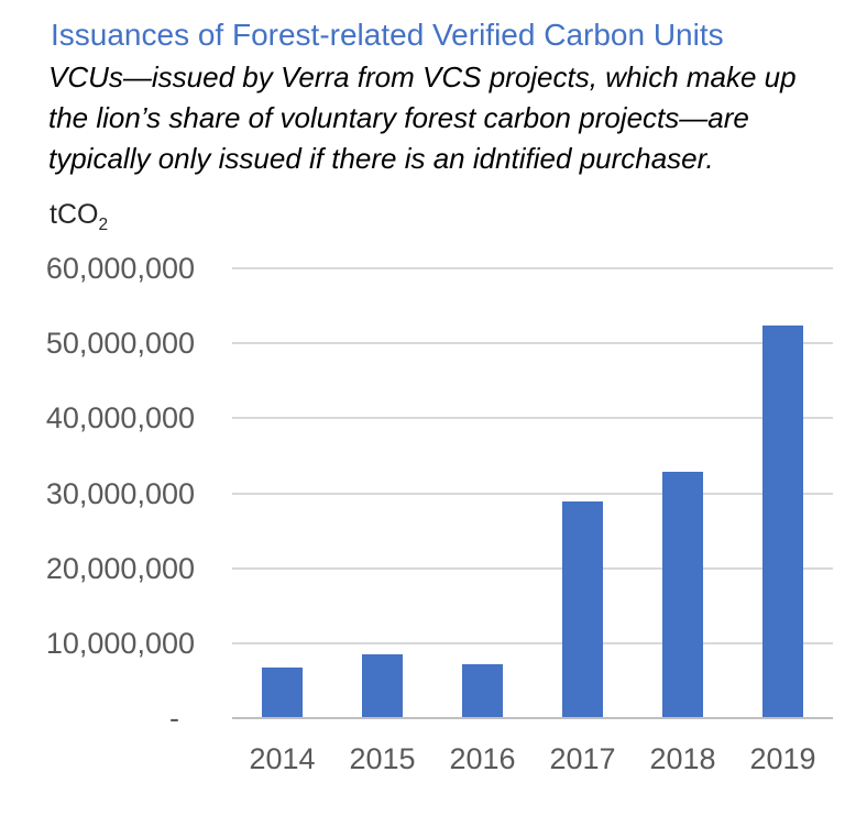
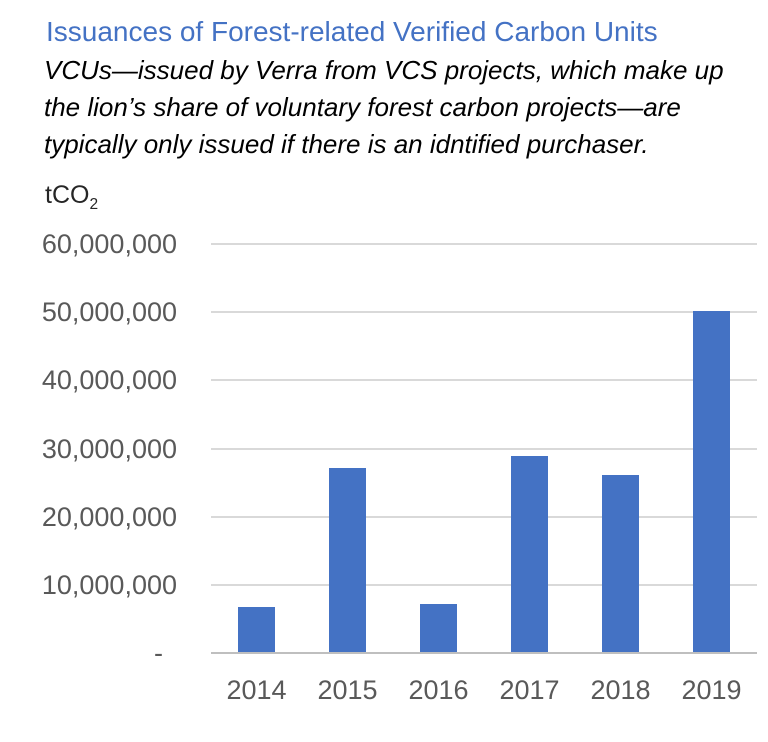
2015: 8000000 -> 27000000
2018: 33000000 -> 26000000
2019: 52000000 -> 50000000
